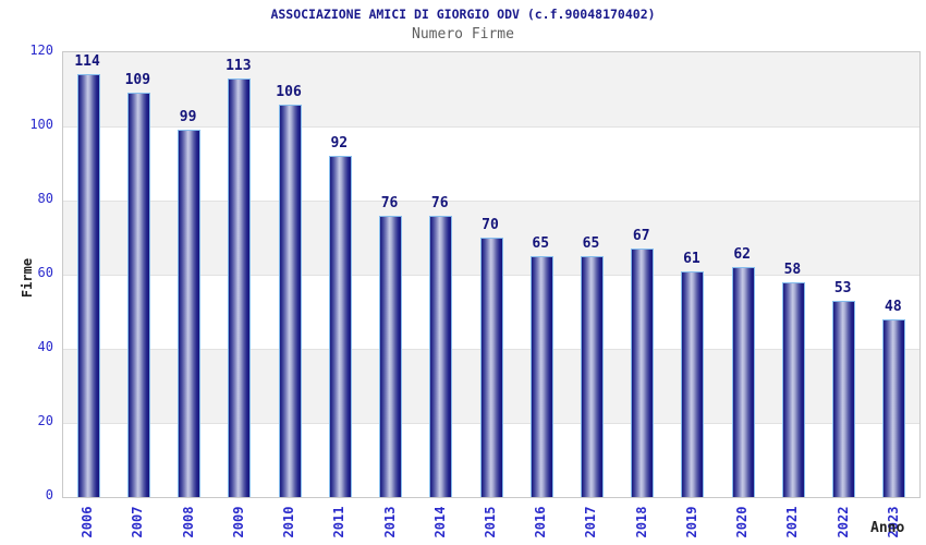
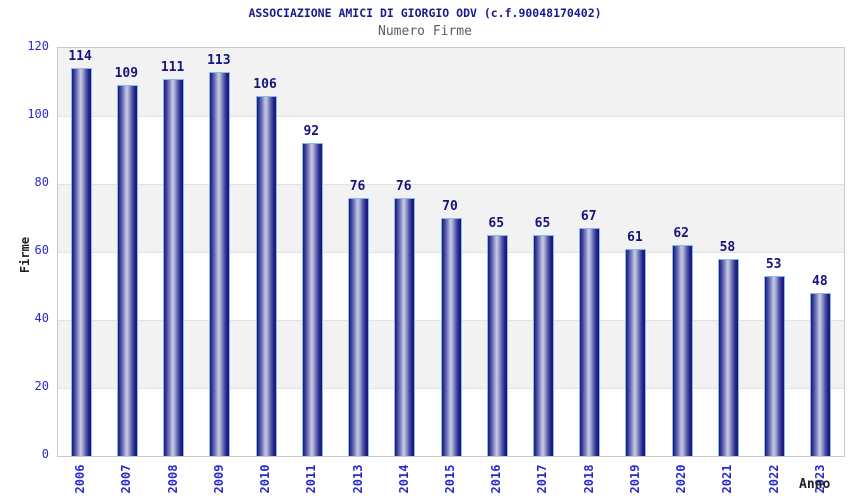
2008: 99 -> 111
